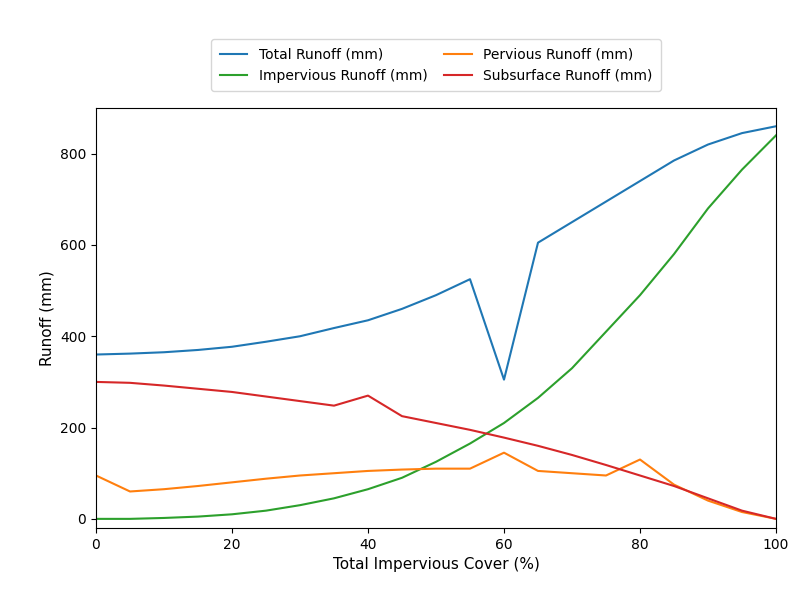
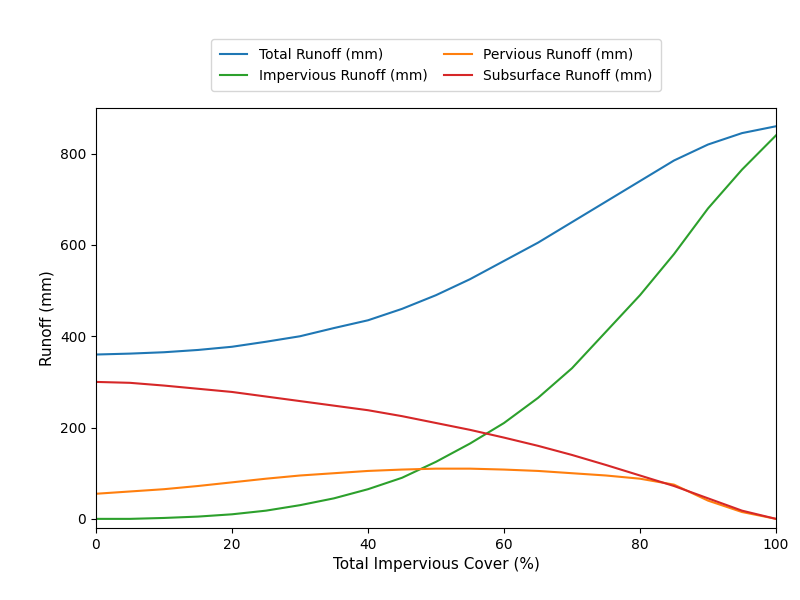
Pervious Runoff (mm)/0: 95 -> 55
Subsurface Runoff (mm)/40: 270 -> 238
Total Runoff (mm)/60: 305 -> 565
Pervious Runoff (mm)/60: 145 -> 108
Pervious Runoff (mm)/80: 130 -> 88
